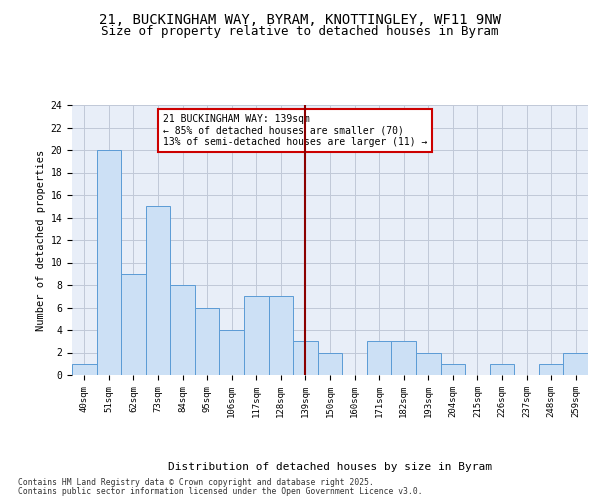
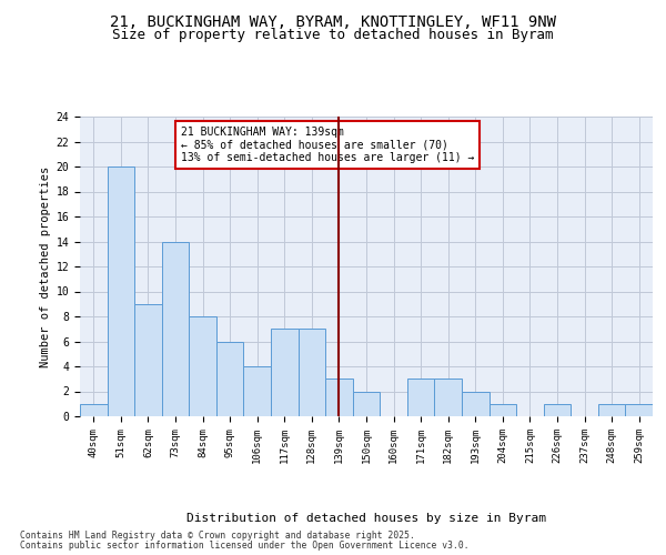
73sqm: 15 -> 14
259sqm: 2 -> 1
